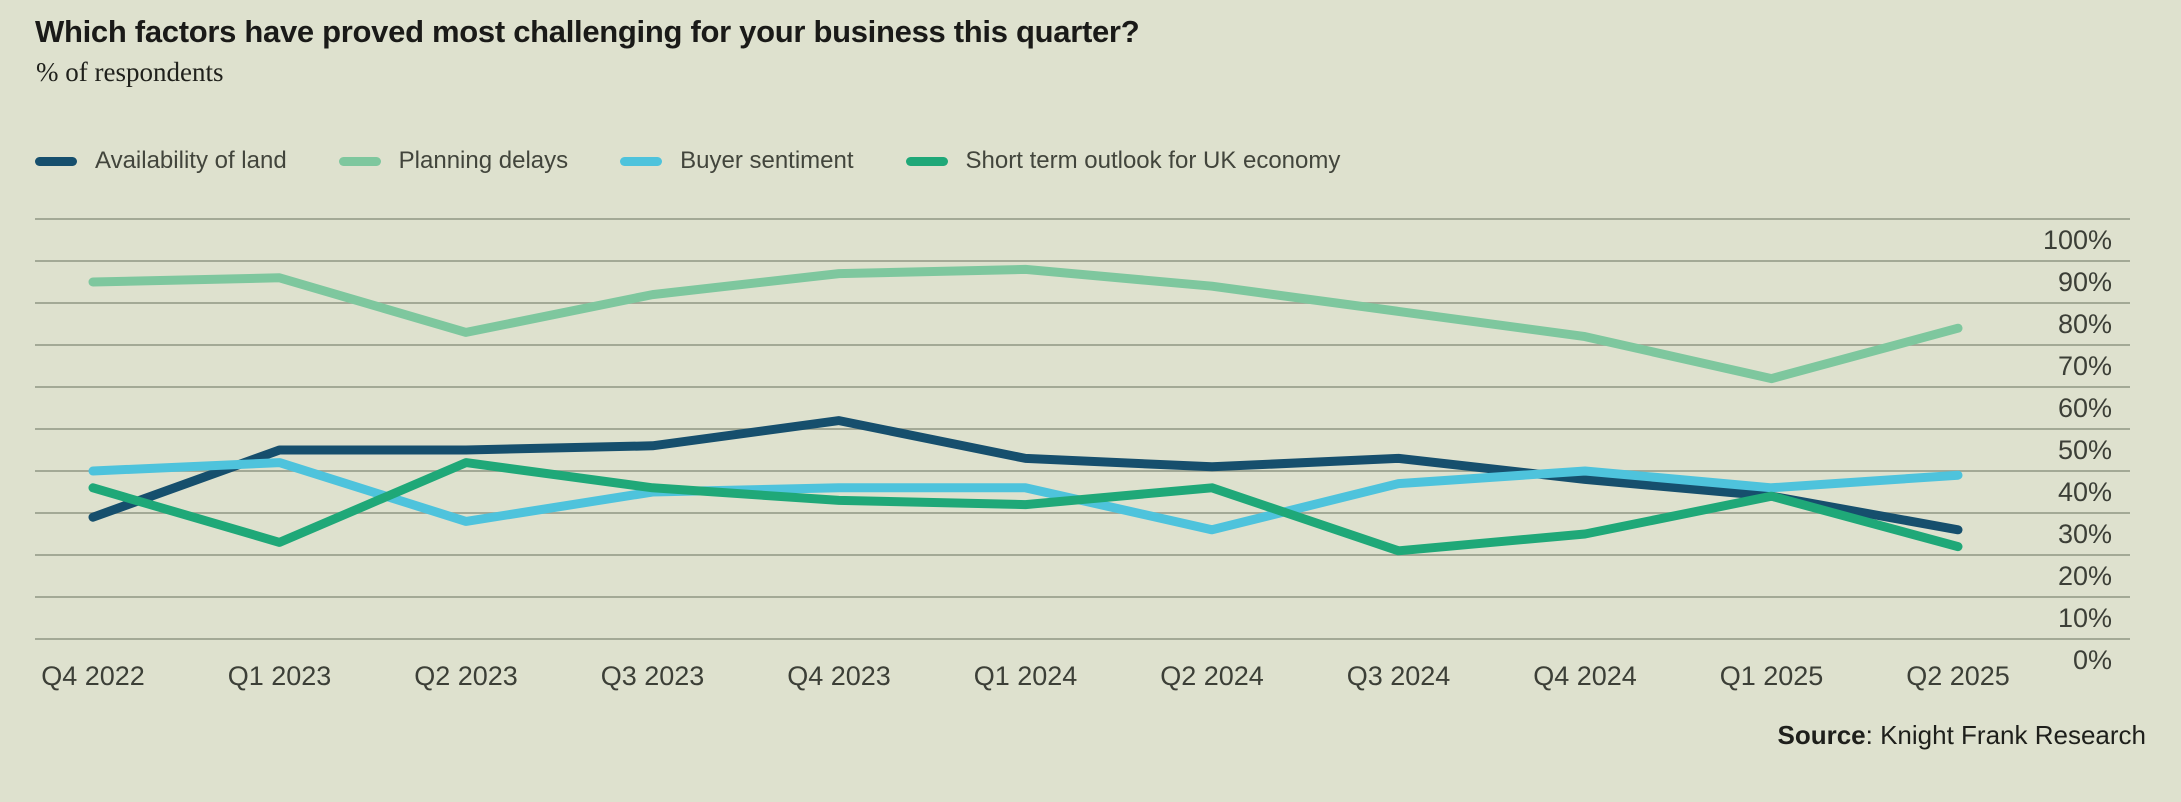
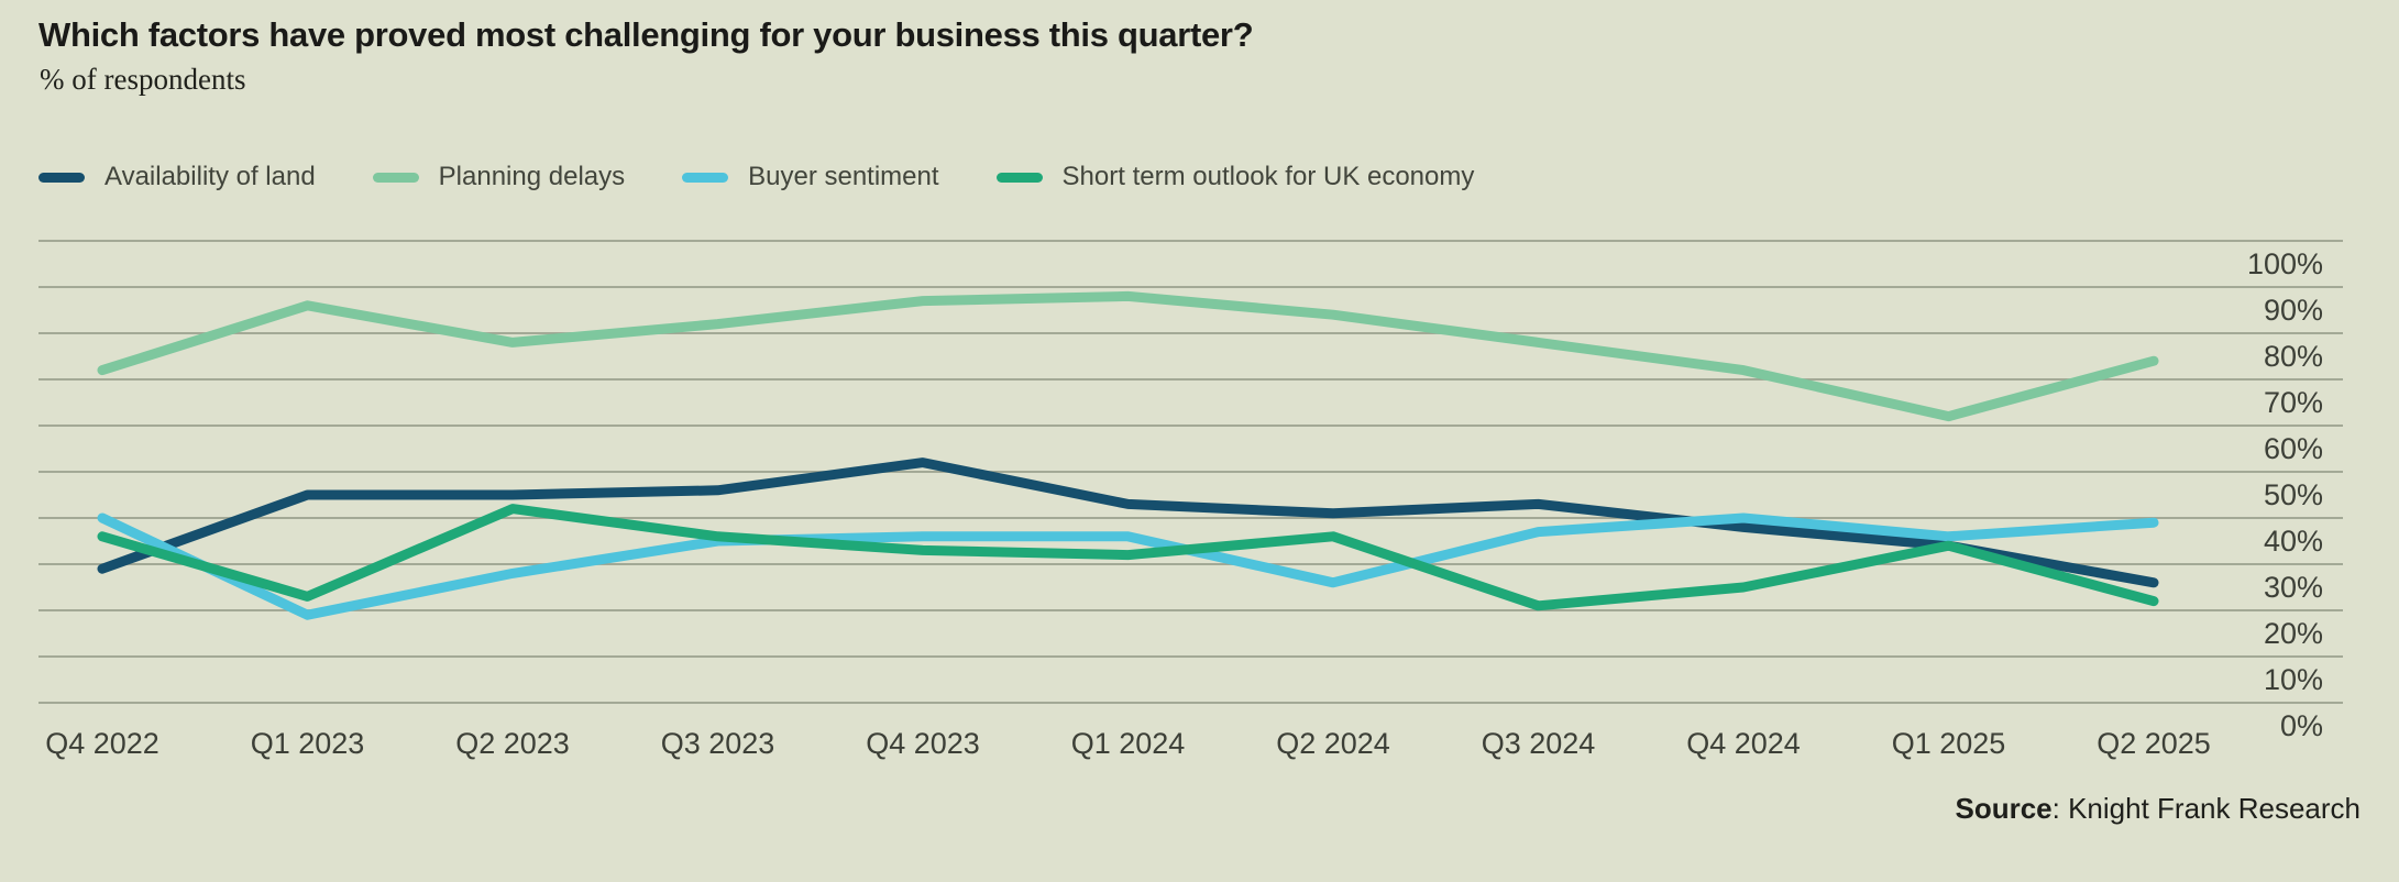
Planning delays/Q4 2022: 85% -> 72%
Buyer sentiment/Q1 2023: 42% -> 19%
Planning delays/Q2 2023: 73% -> 78%
